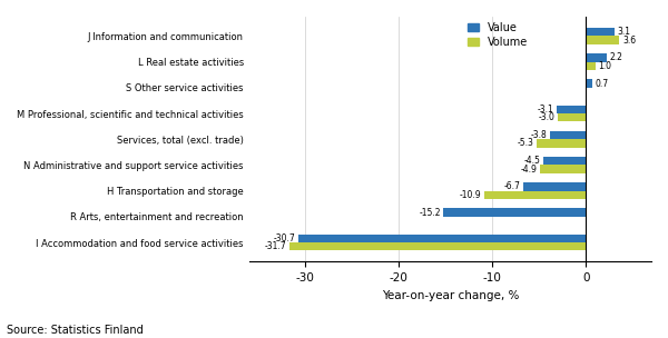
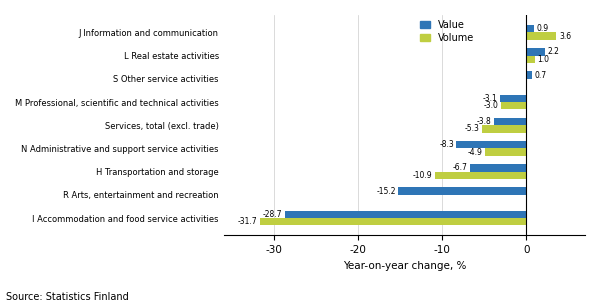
Value/J Information and communication: 3.1 -> 0.9
Value/N Administrative and support service activities: -4.5 -> -8.3
Value/I Accommodation and food service activities: -30.7 -> -28.7
